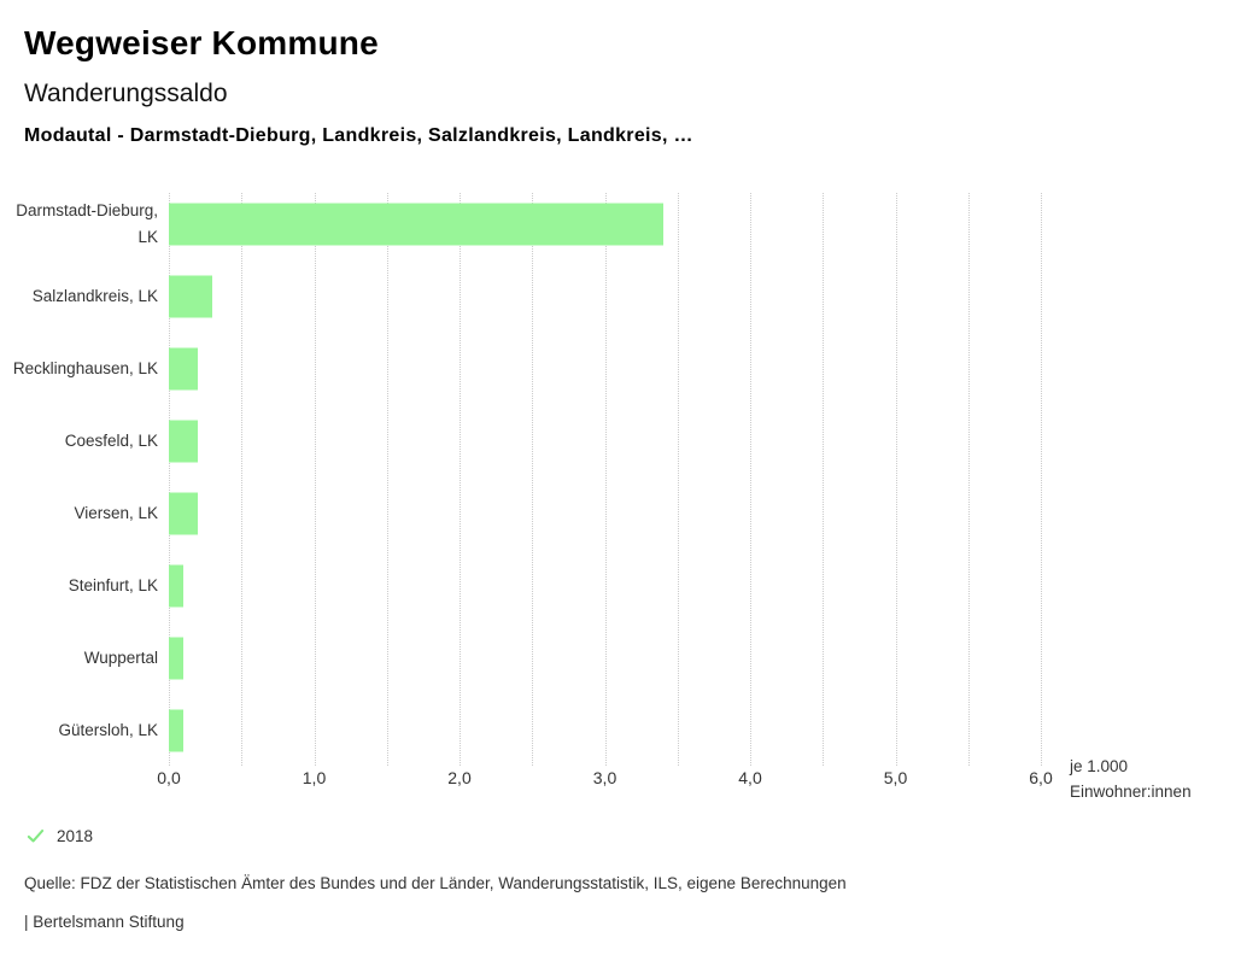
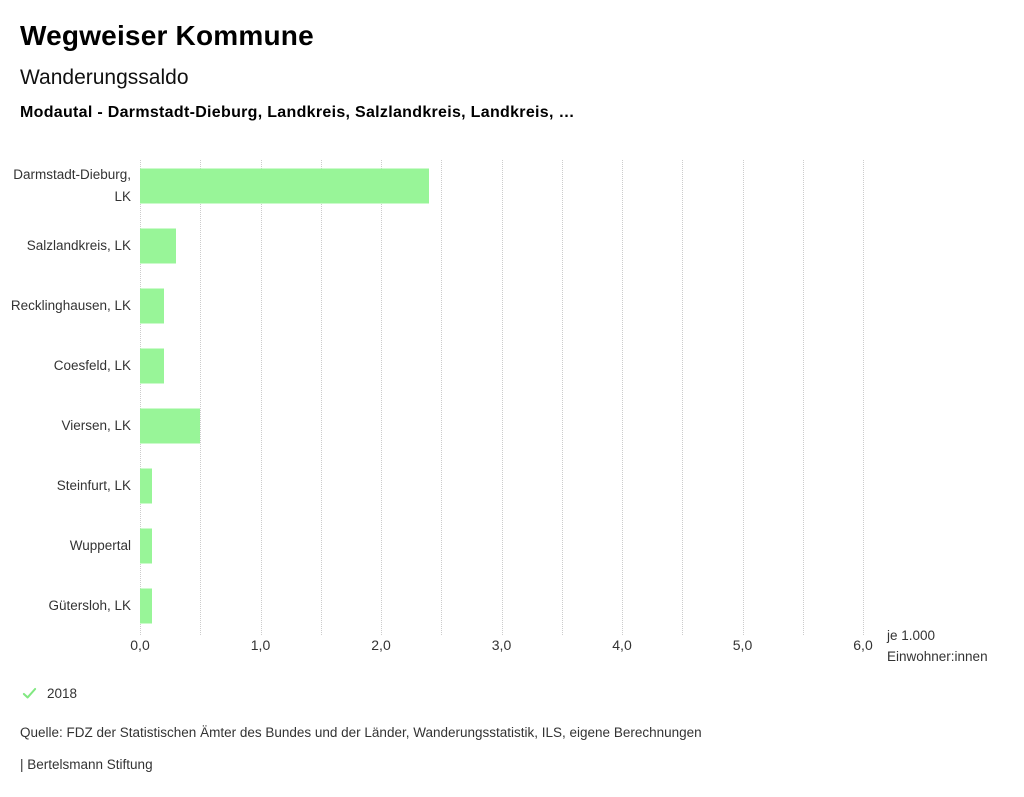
Darmstadt-Dieburg, LK: 3,4 -> 2,4
Viersen, LK: 0,2 -> 0,5
